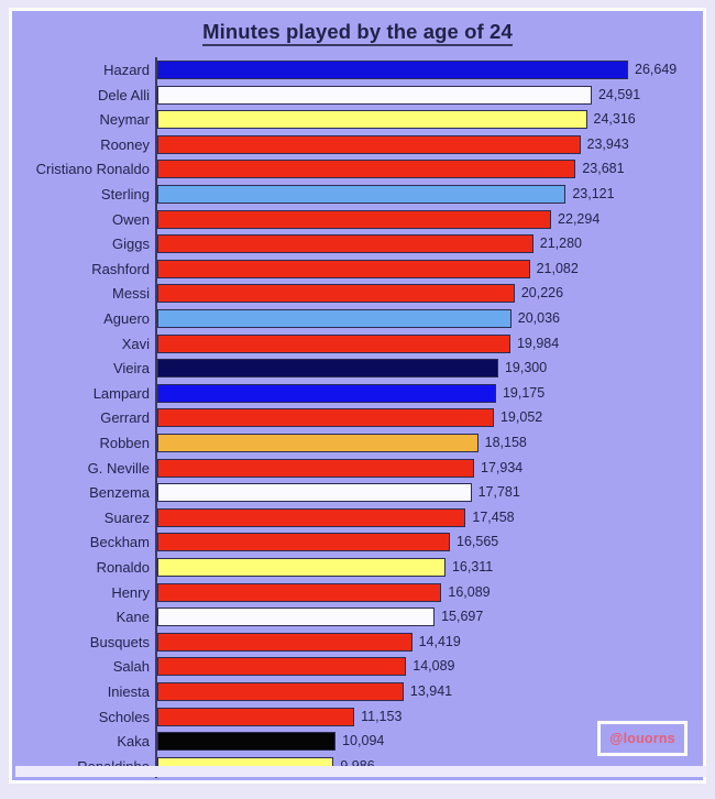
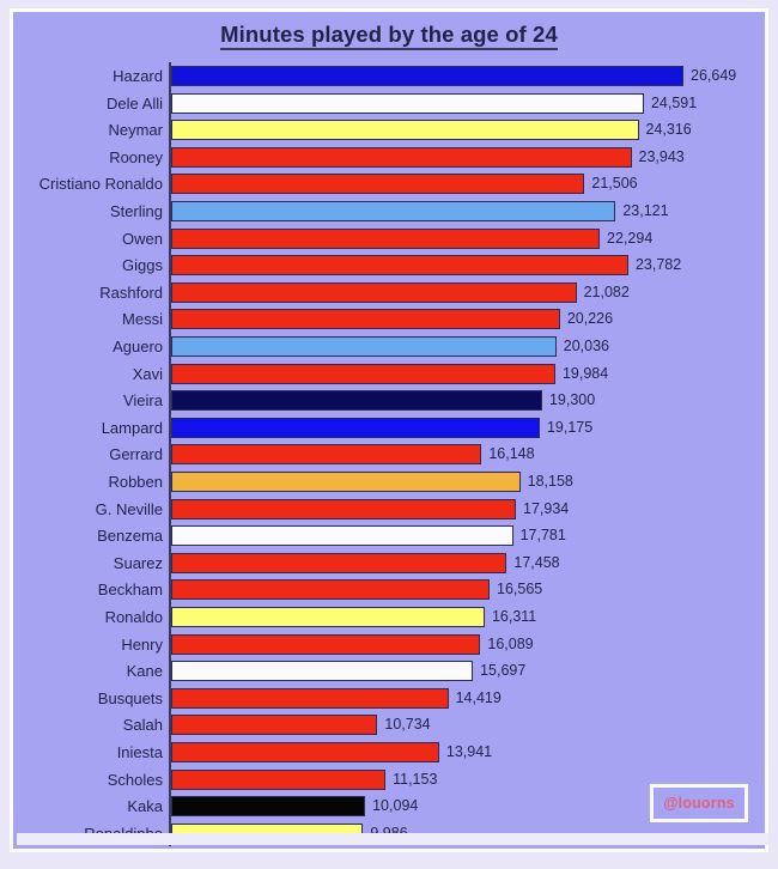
Cristiano Ronaldo: 23,681 -> 21,506
Giggs: 21,280 -> 23,782
Gerrard: 19,052 -> 16,148
Salah: 14,089 -> 10,734
